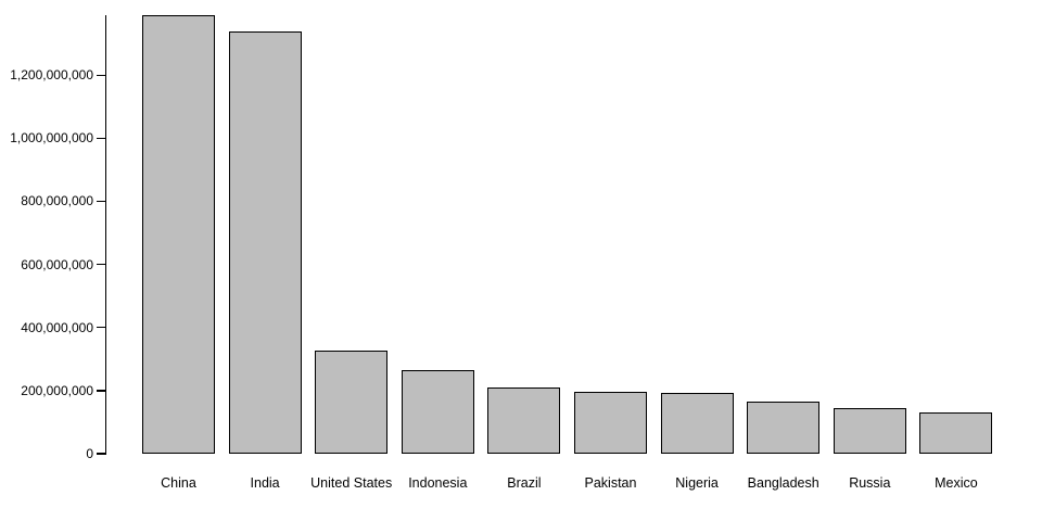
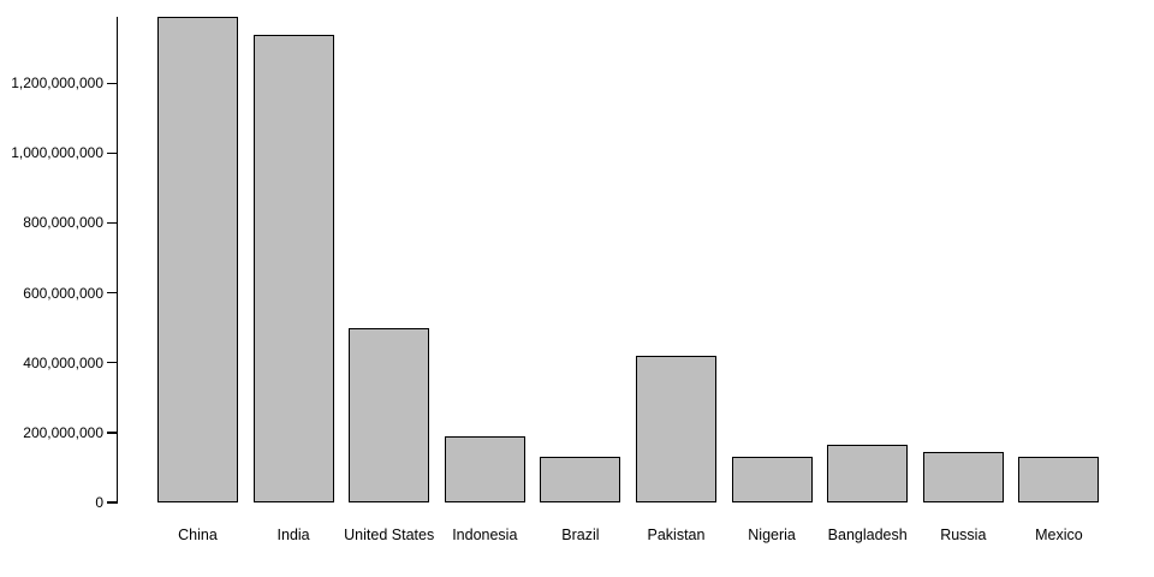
United States: 330000000 -> 500000000
Indonesia: 260000000 -> 190000000
Brazil: 210000000 -> 130000000
Pakistan: 200000000 -> 420000000
Nigeria: 190000000 -> 130000000
